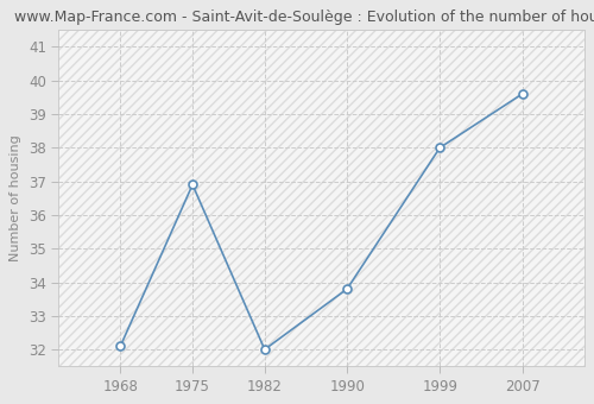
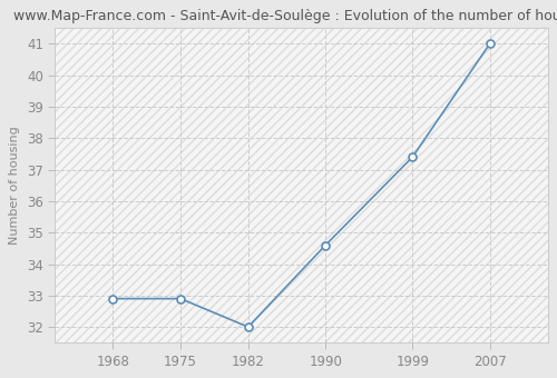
1968: 32.1 -> 32.9
1975: 36.9 -> 32.9
1990: 33.8 -> 34.6
1999: 38.0 -> 37.4
2007: 39.6 -> 41.0
